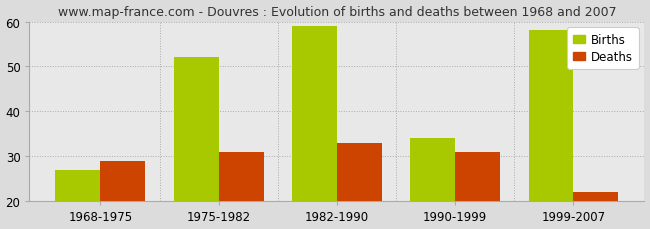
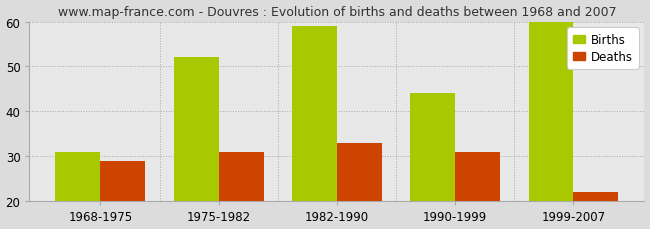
Births/1968-1975: 27 -> 31
Births/1990-1999: 34 -> 44
Births/1999-2007: 58 -> 60
